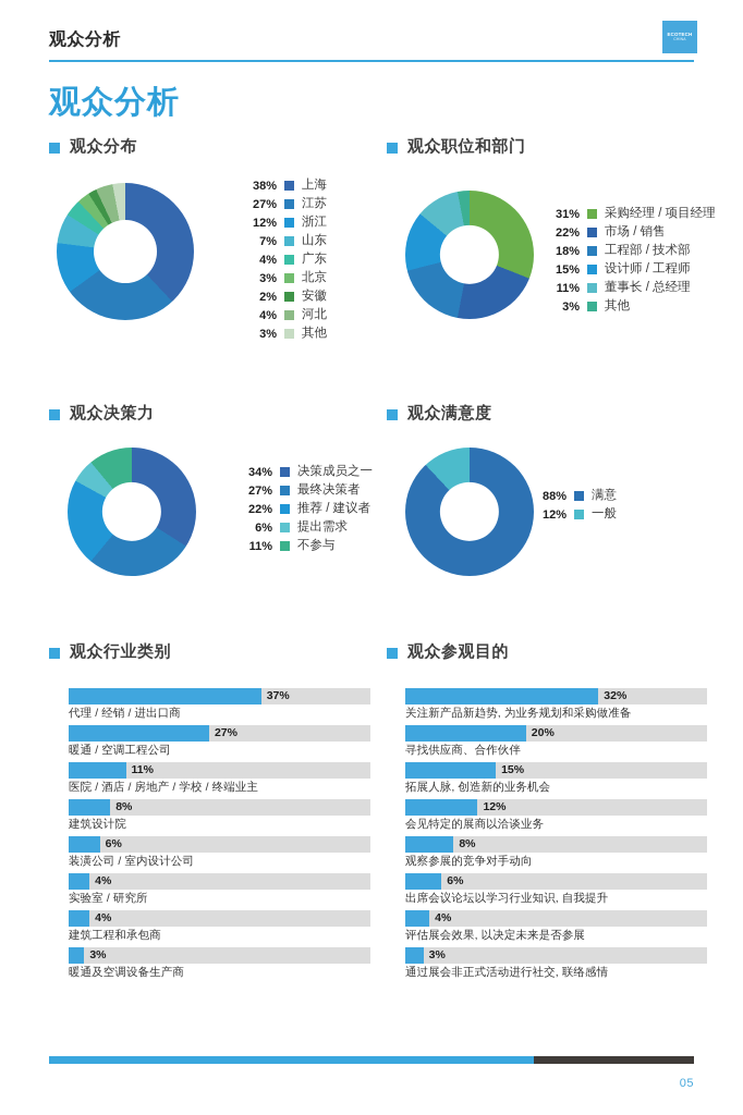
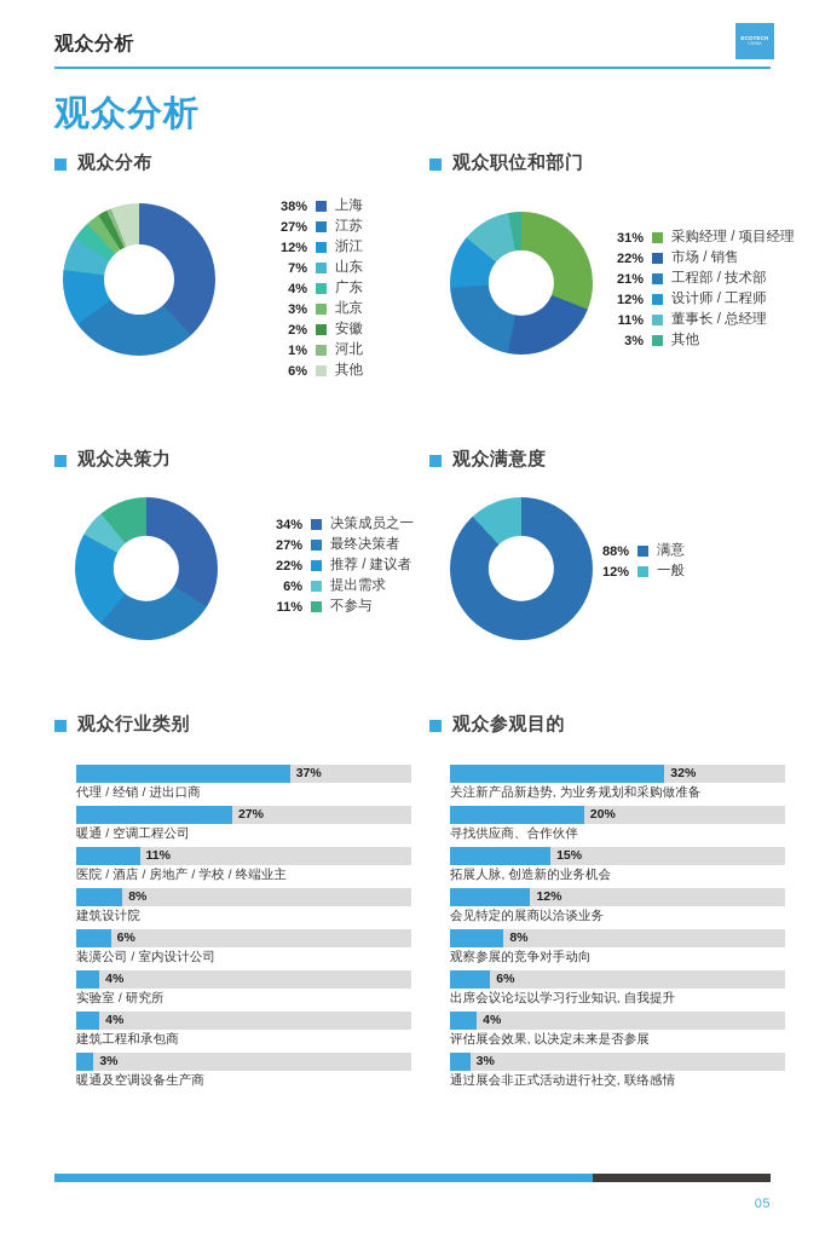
观众分布/河北: 4% -> 1%
观众分布/其他: 3% -> 6%
观众职位和部门/工程部 / 技术部: 18% -> 21%
观众职位和部门/设计师 / 工程师: 15% -> 12%
